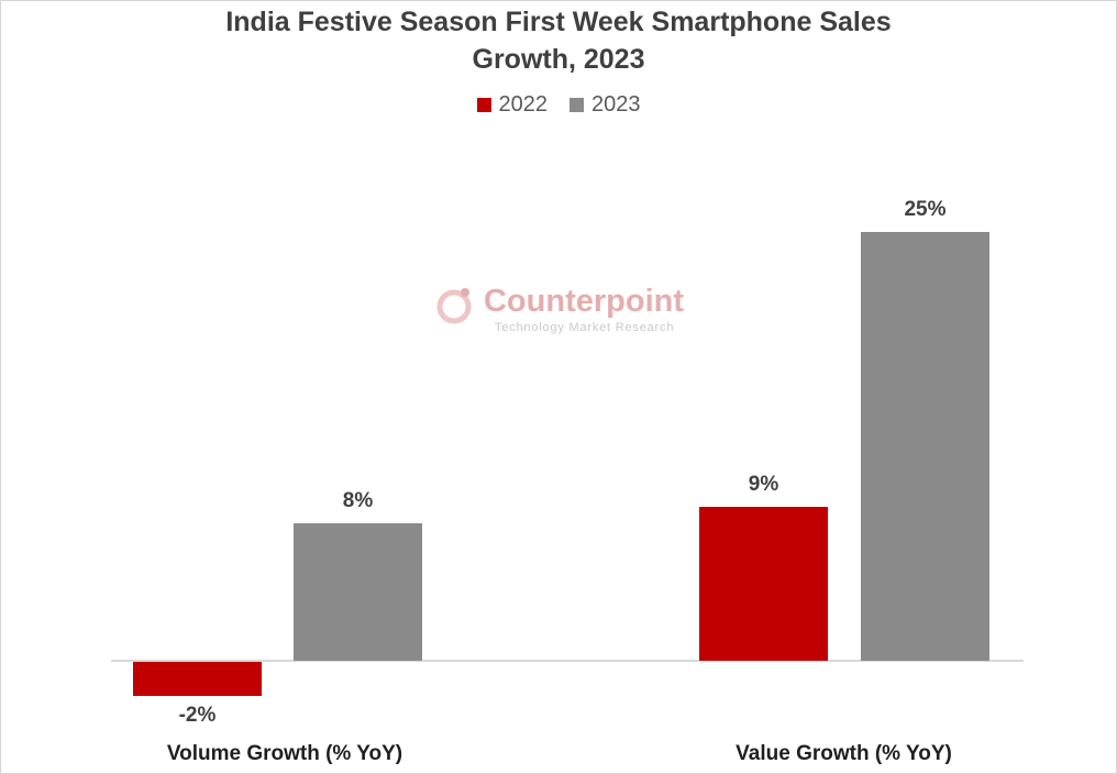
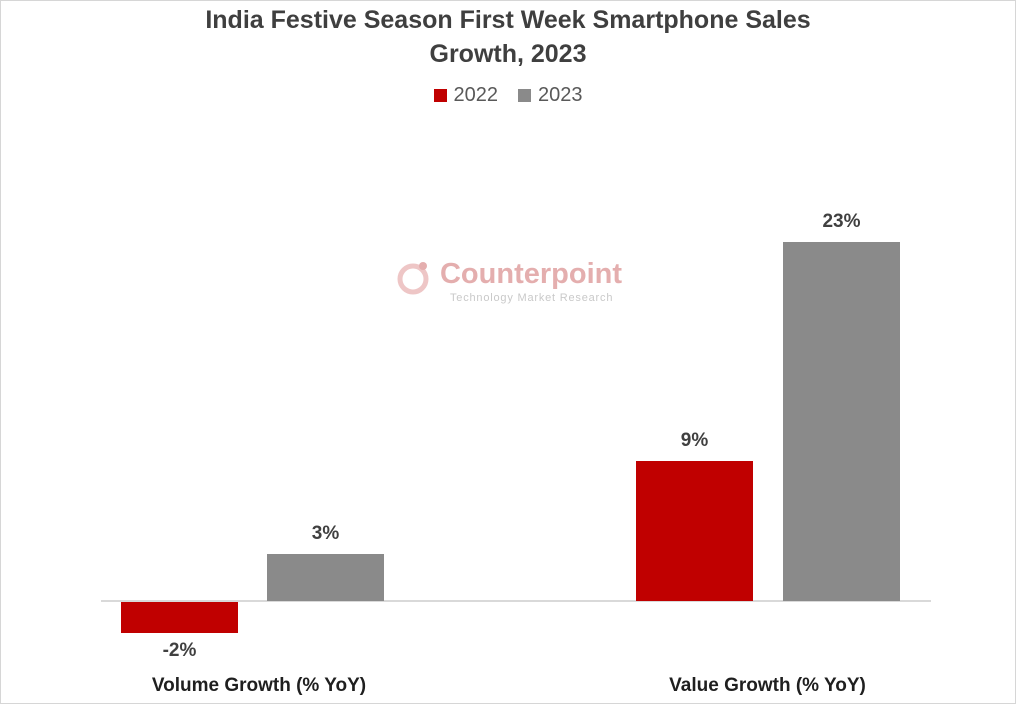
2023/Volume Growth (% YoY): 8% -> 3%
2023/Value Growth (% YoY): 25% -> 23%
